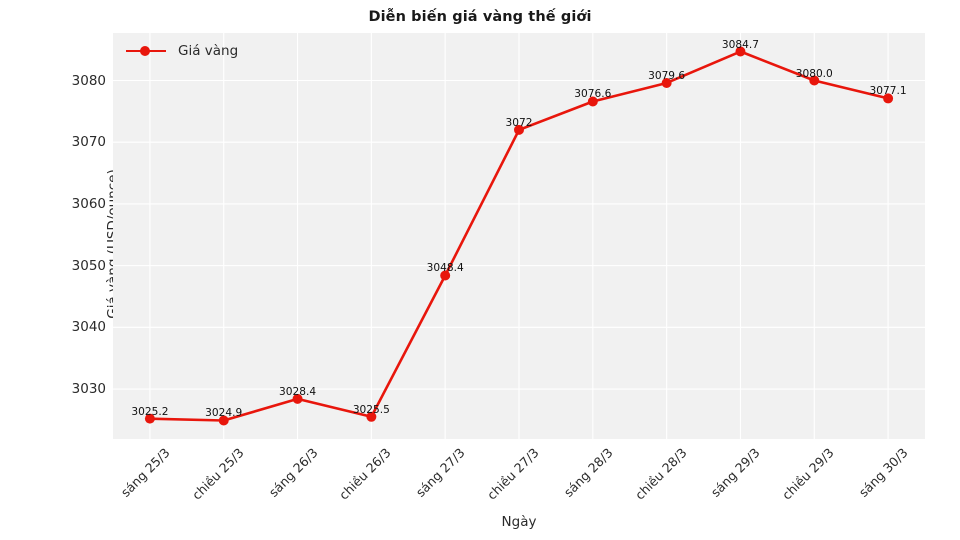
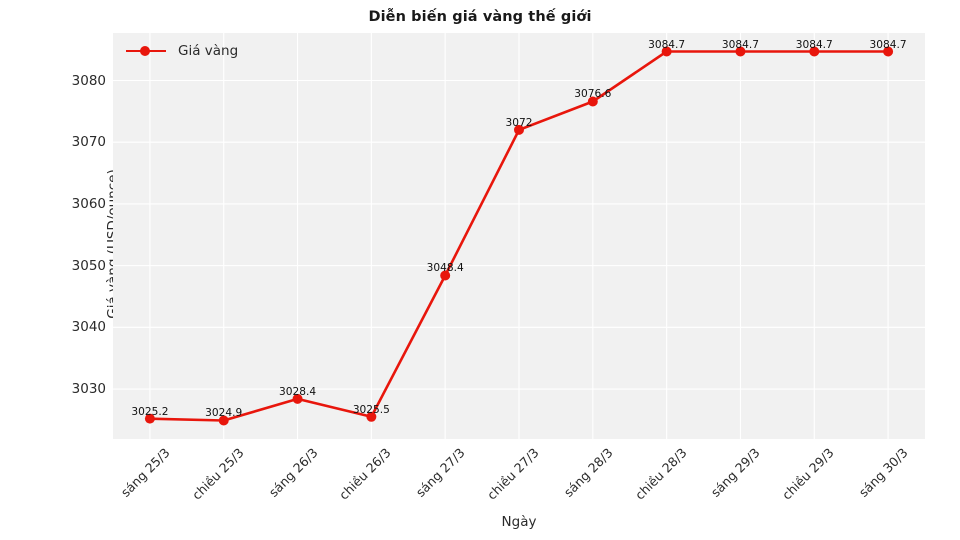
chiều 28/3: 3079.6 -> 3084.7
chiều 29/3: 3080.0 -> 3084.7
sáng 30/3: 3077.1 -> 3084.7
